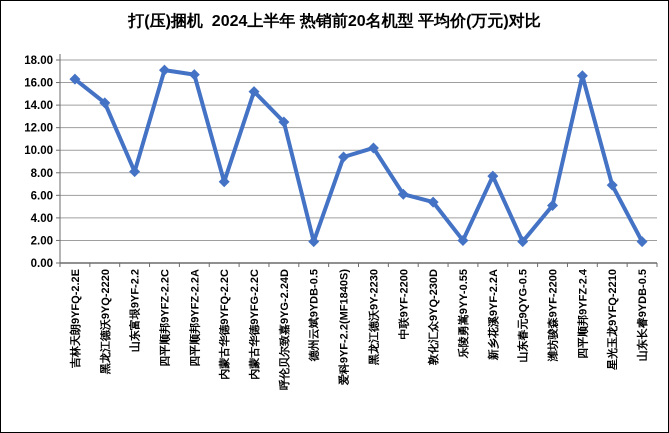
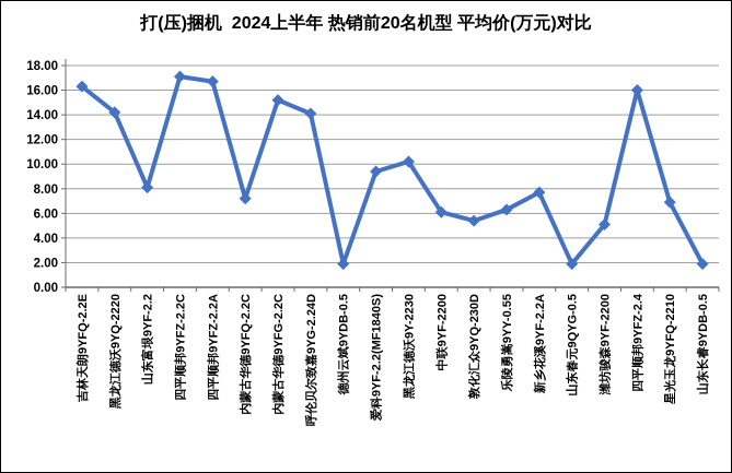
呼伦贝尔致嘉9YG-2.24D: 12.5 -> 14.1
乐陵勇嵩9YY-0.55: 2.0 -> 6.3
四平顺邦9YFZ-2.4: 16.6 -> 16.0
